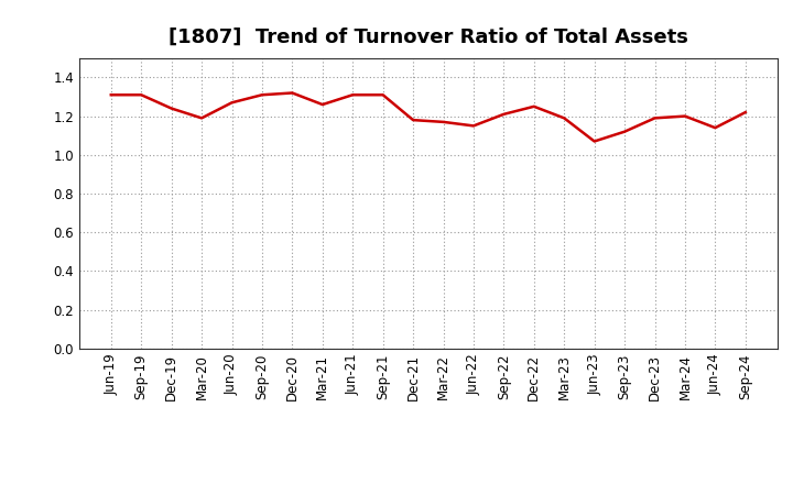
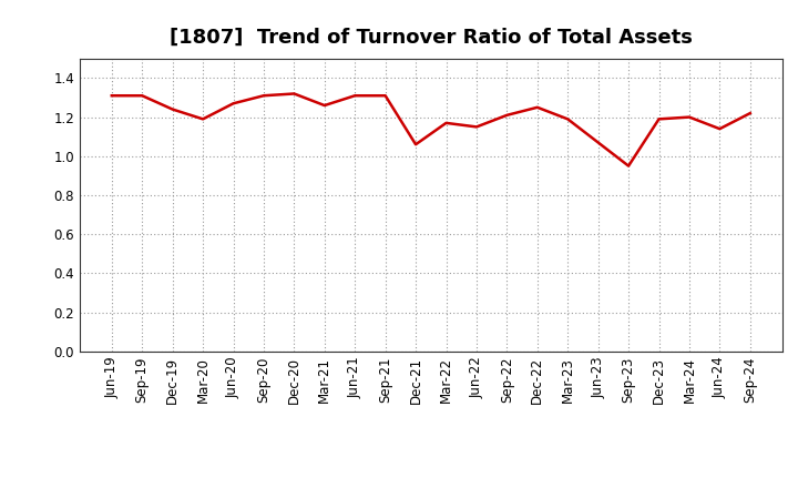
Dec-21: 1.18 -> 1.06
Sep-23: 1.12 -> 0.95
